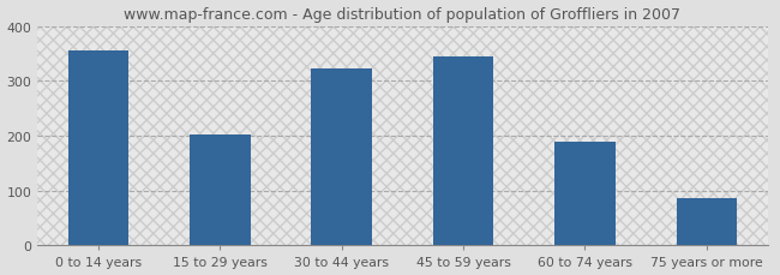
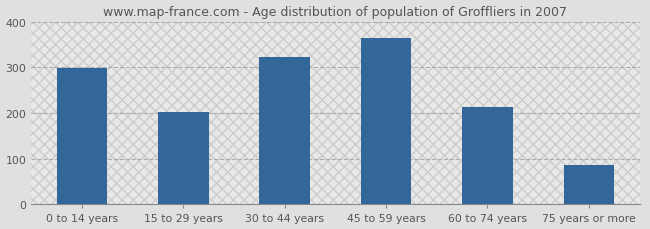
0 to 14 years: 355 -> 298
45 to 59 years: 345 -> 365
60 to 74 years: 190 -> 213
